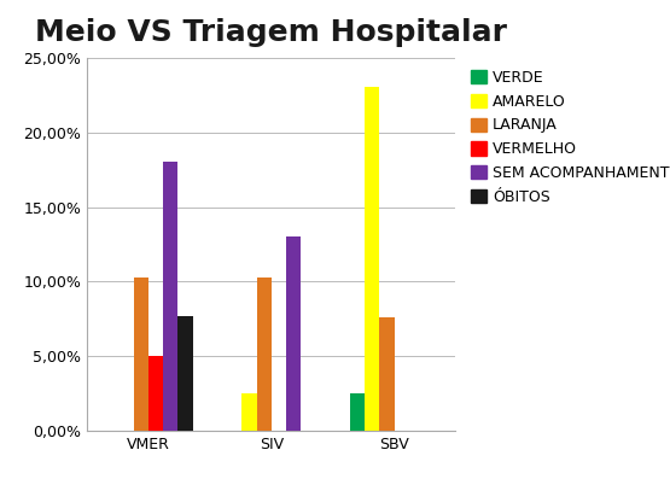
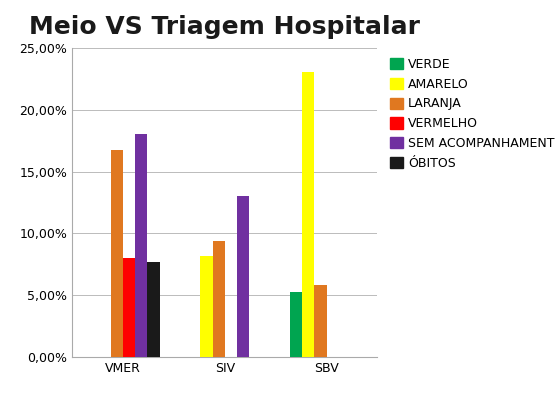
LARANJA/VMER: 10,3% -> 16,7%
VERMELHO/VMER: 5% -> 8%
AMARELO/SIV: 2,5% -> 8,2%
LARANJA/SIV: 10,3% -> 9,4%
VERDE/SBV: 2,5% -> 5,3%
LARANJA/SBV: 7,6% -> 5,8%
